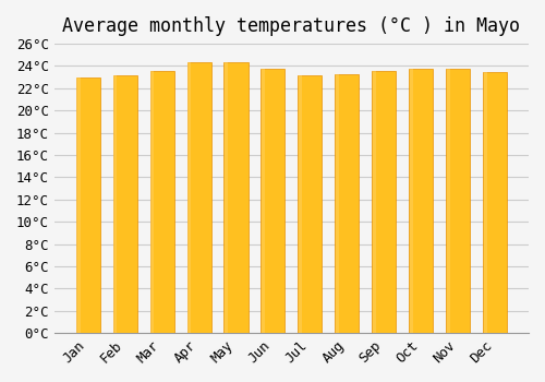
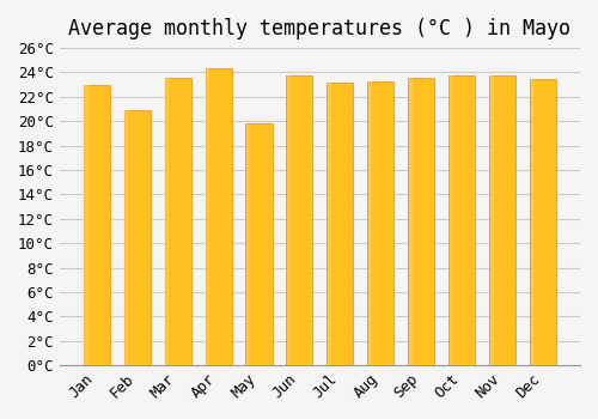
Feb: 23.2°C -> 20.9°C
May: 24.3°C -> 19.8°C
